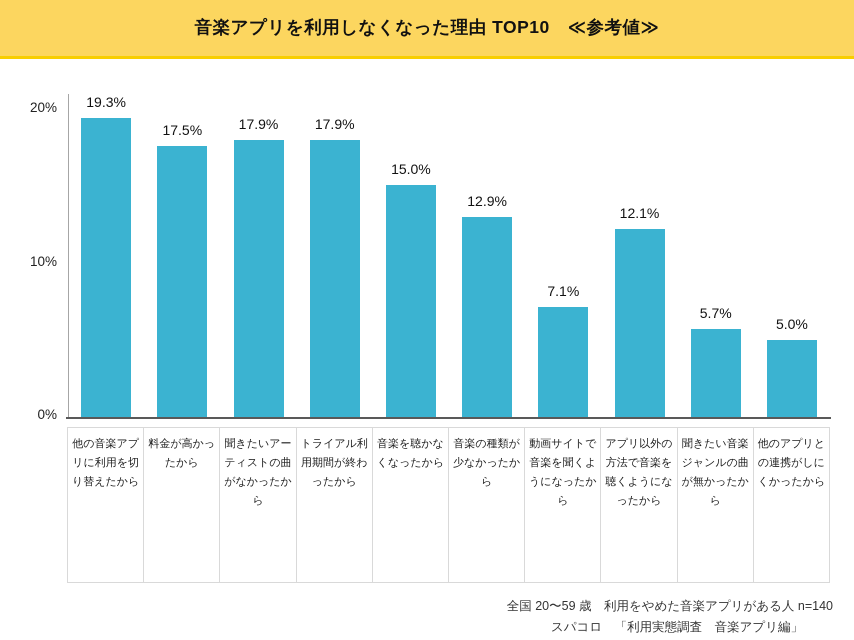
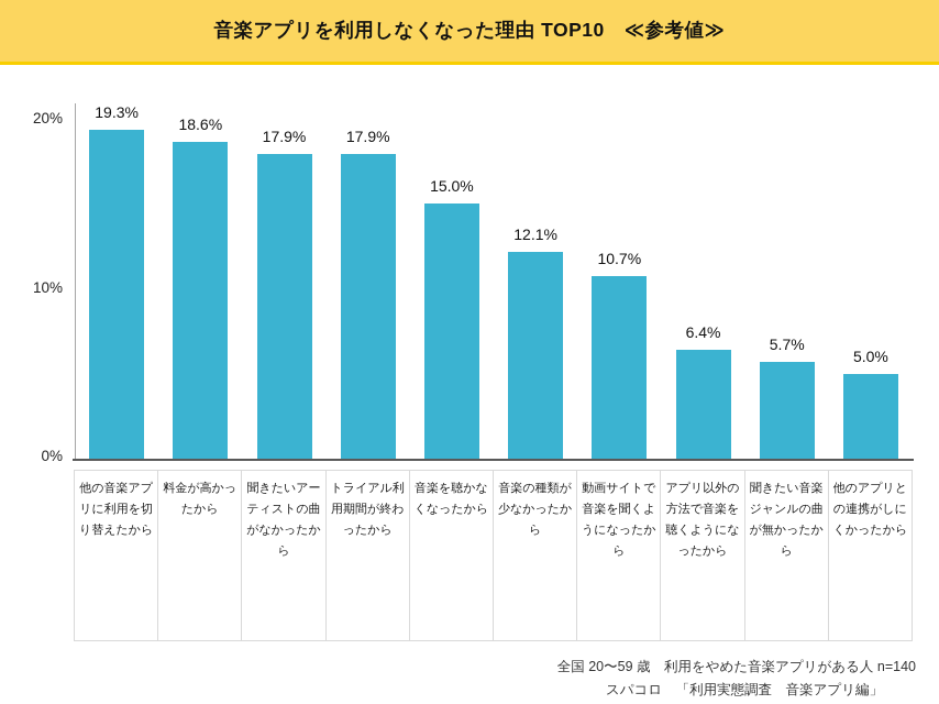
料金が高かったから: 17.5% -> 18.6%
音楽の種類が少なかったから: 12.9% -> 12.1%
動画サイトで音楽を聞くようになったから: 7.1% -> 10.7%
アプリ以外の方法で音楽を聴くようになったから: 12.1% -> 6.4%
